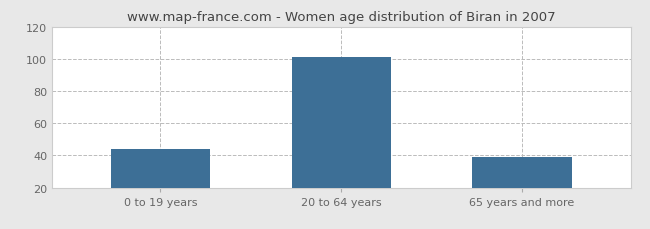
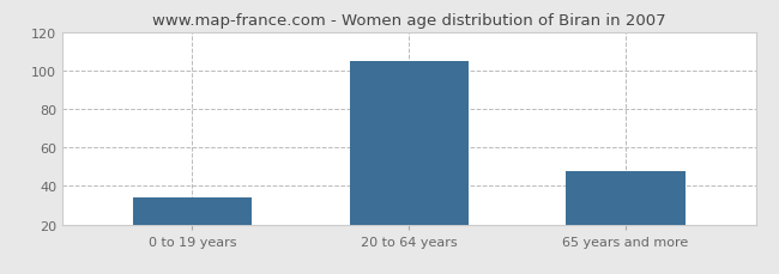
0 to 19 years: 44 -> 34
20 to 64 years: 101 -> 105
65 years and more: 39 -> 48
